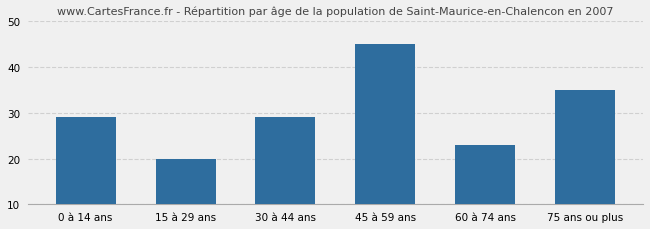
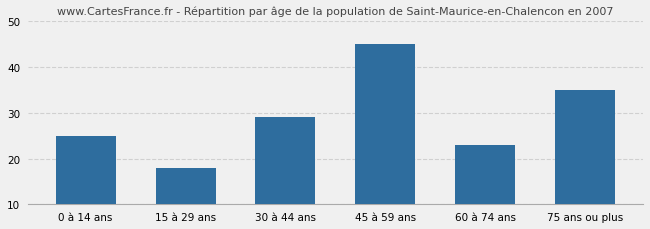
0 à 14 ans: 29 -> 25
15 à 29 ans: 20 -> 18
